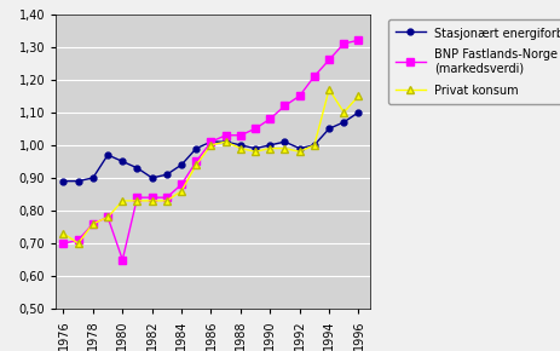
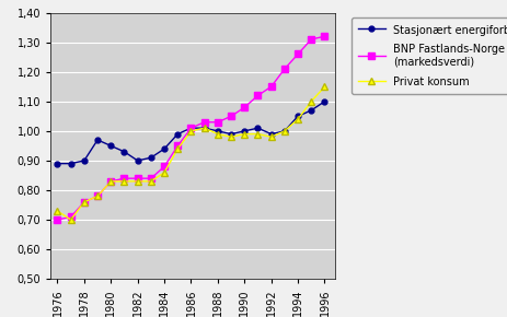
BNP Fastlands-Norge (markedsverdi)/1980: 0,65 -> 0,83
Privat konsum/1994: 1,17 -> 1,04
